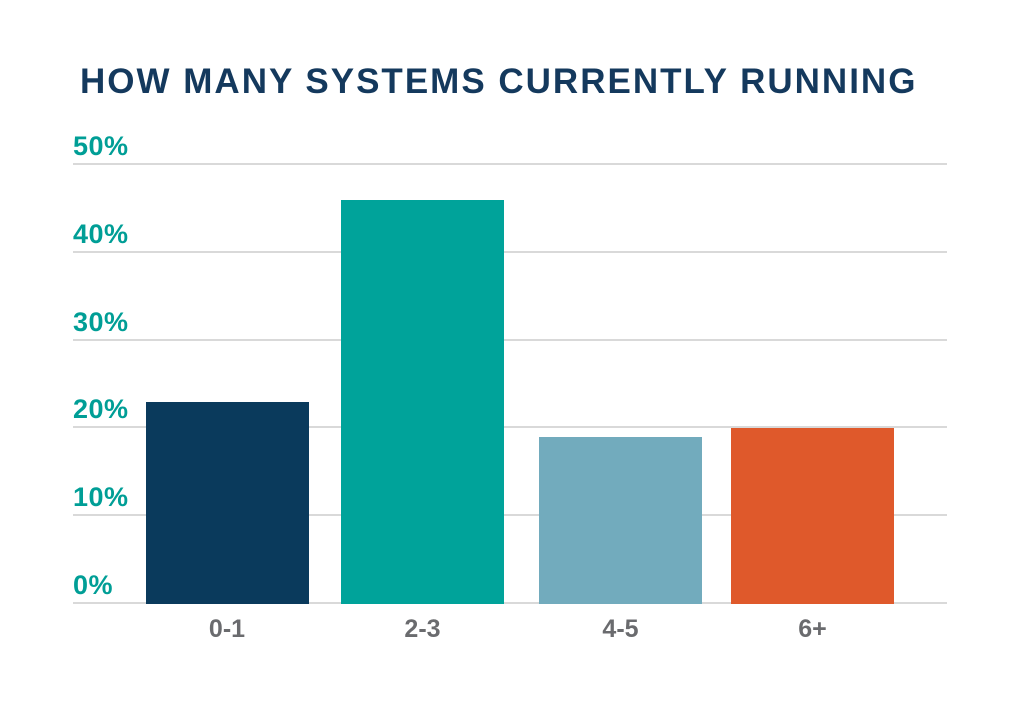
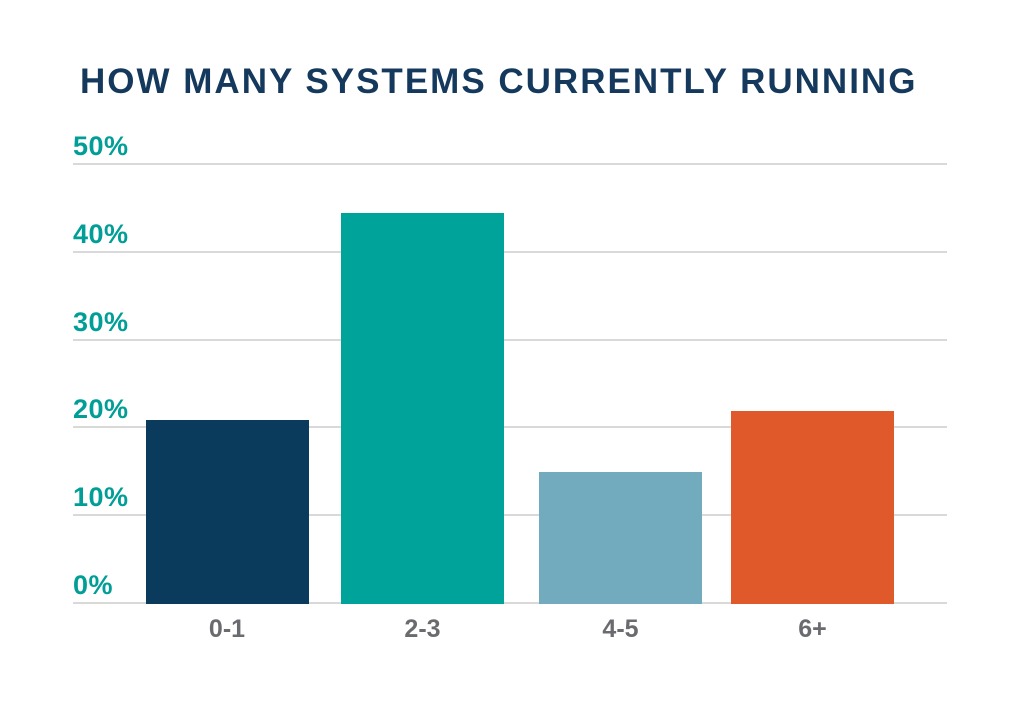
0-1: 23% -> 21%
2-3: 46% -> 44%
4-5: 19% -> 15%
6+: 20% -> 22%
